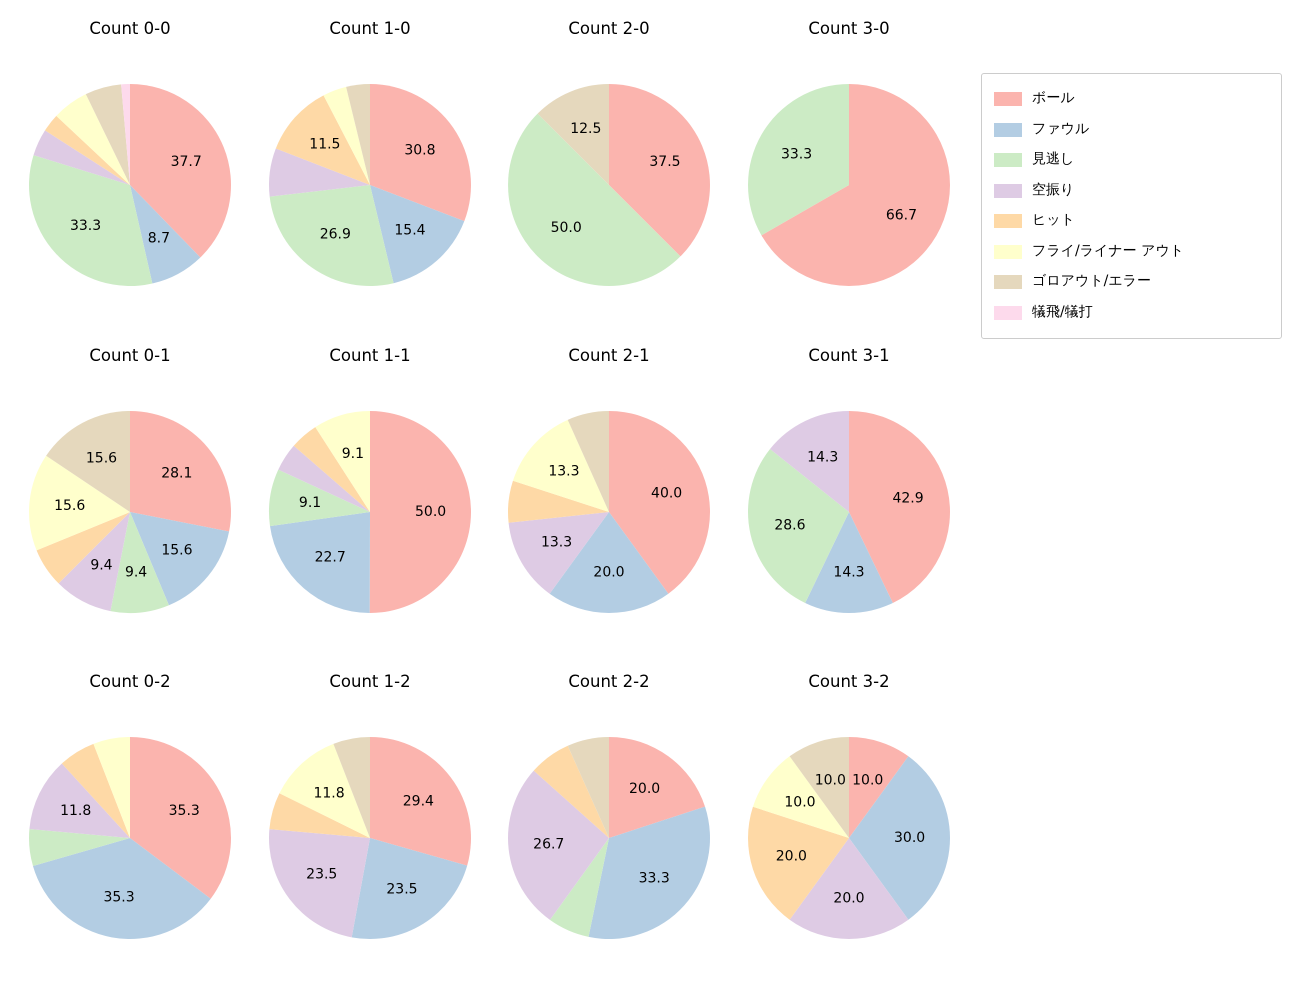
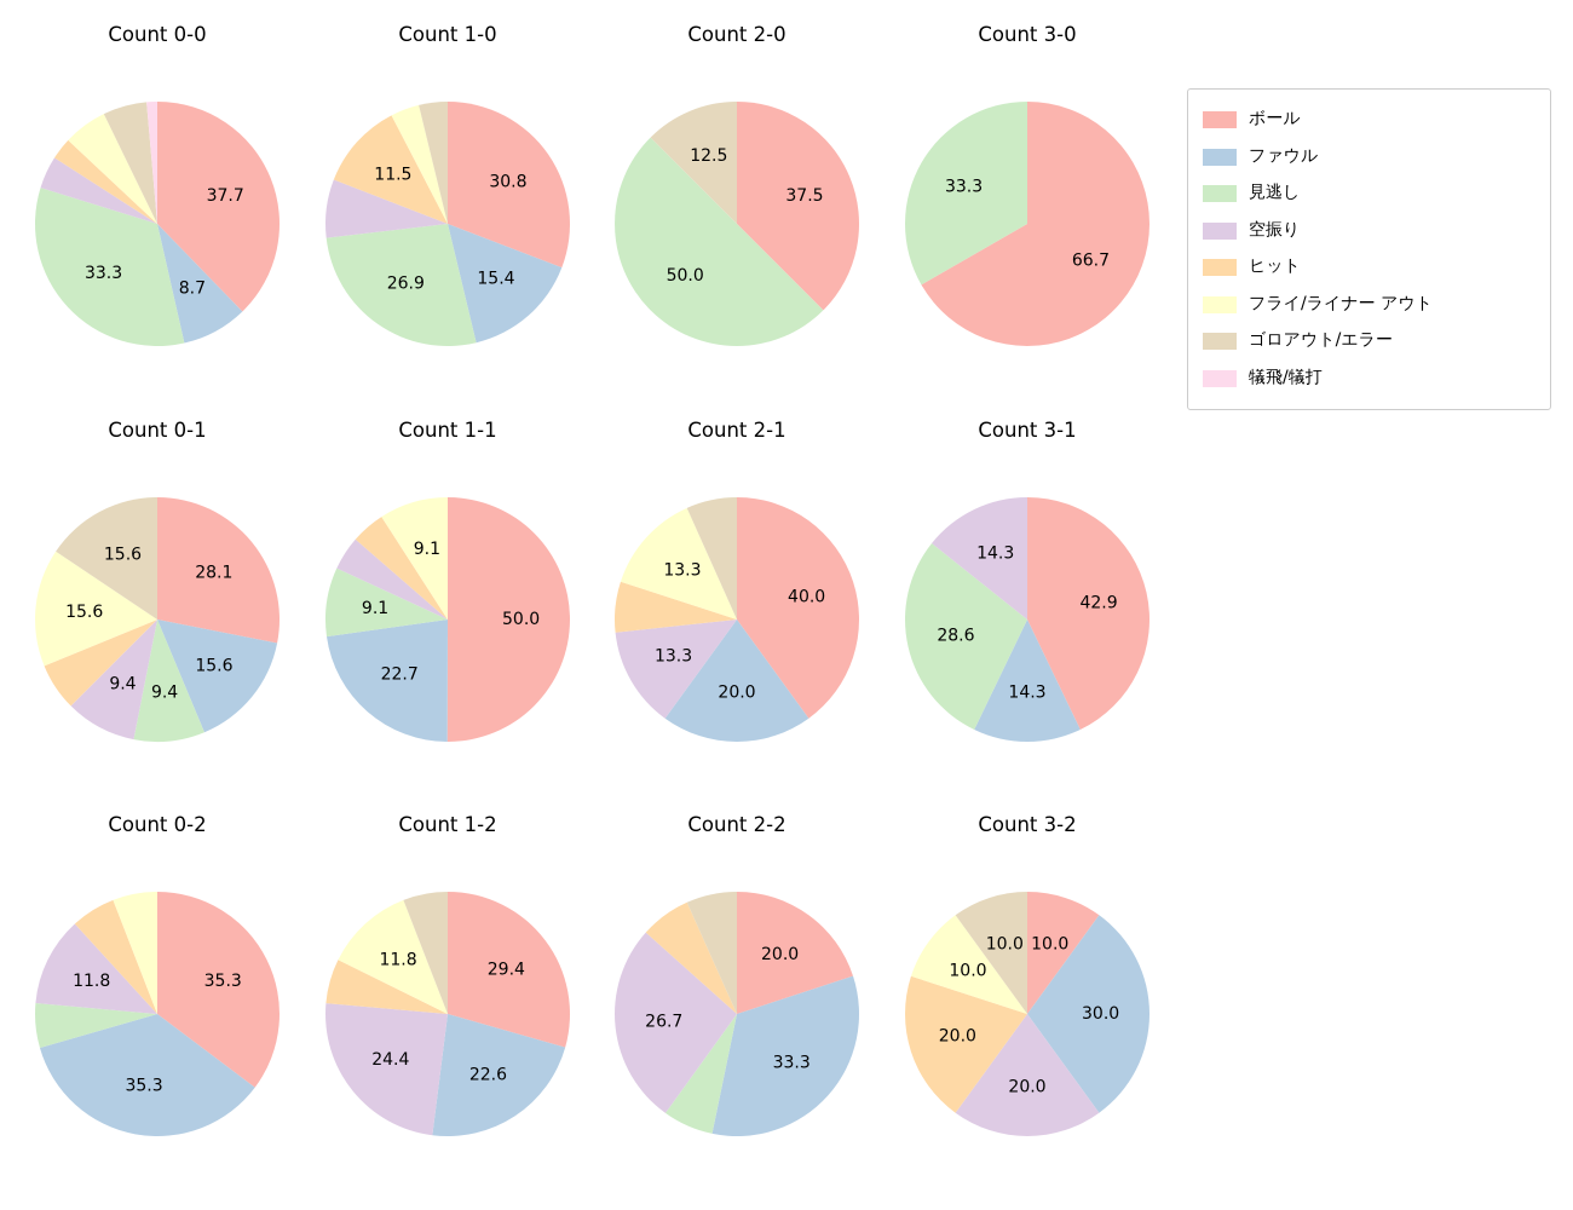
Count 1-2/ファウル: 23.5 -> 22.6
Count 1-2/空振り: 23.5 -> 24.4
